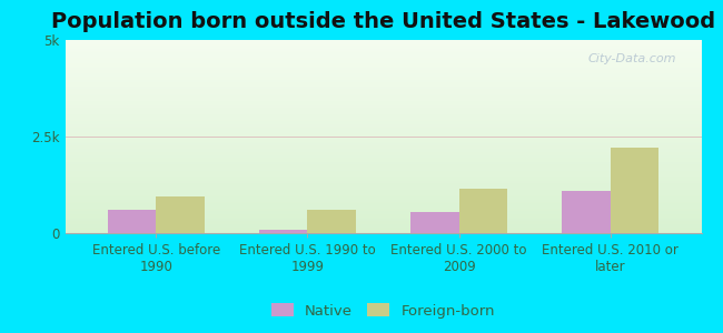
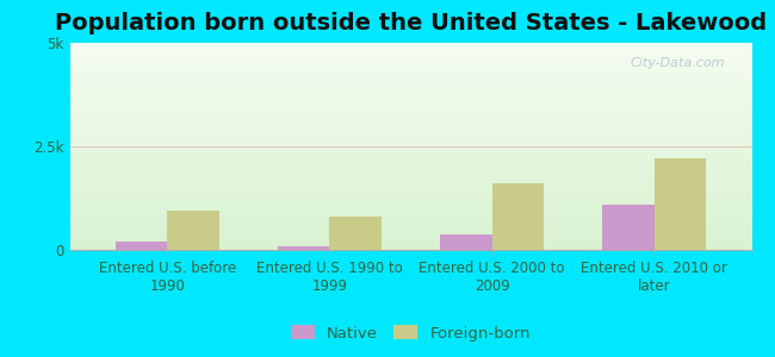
Native/Entered U.S. before 1990: 0.60k -> 0.20k
Foreign-born/Entered U.S. 1990 to 1999: 0.60k -> 0.80k
Native/Entered U.S. 2000 to 2009: 0.55k -> 0.38k
Foreign-born/Entered U.S. 2000 to 2009: 1.15k -> 1.60k
